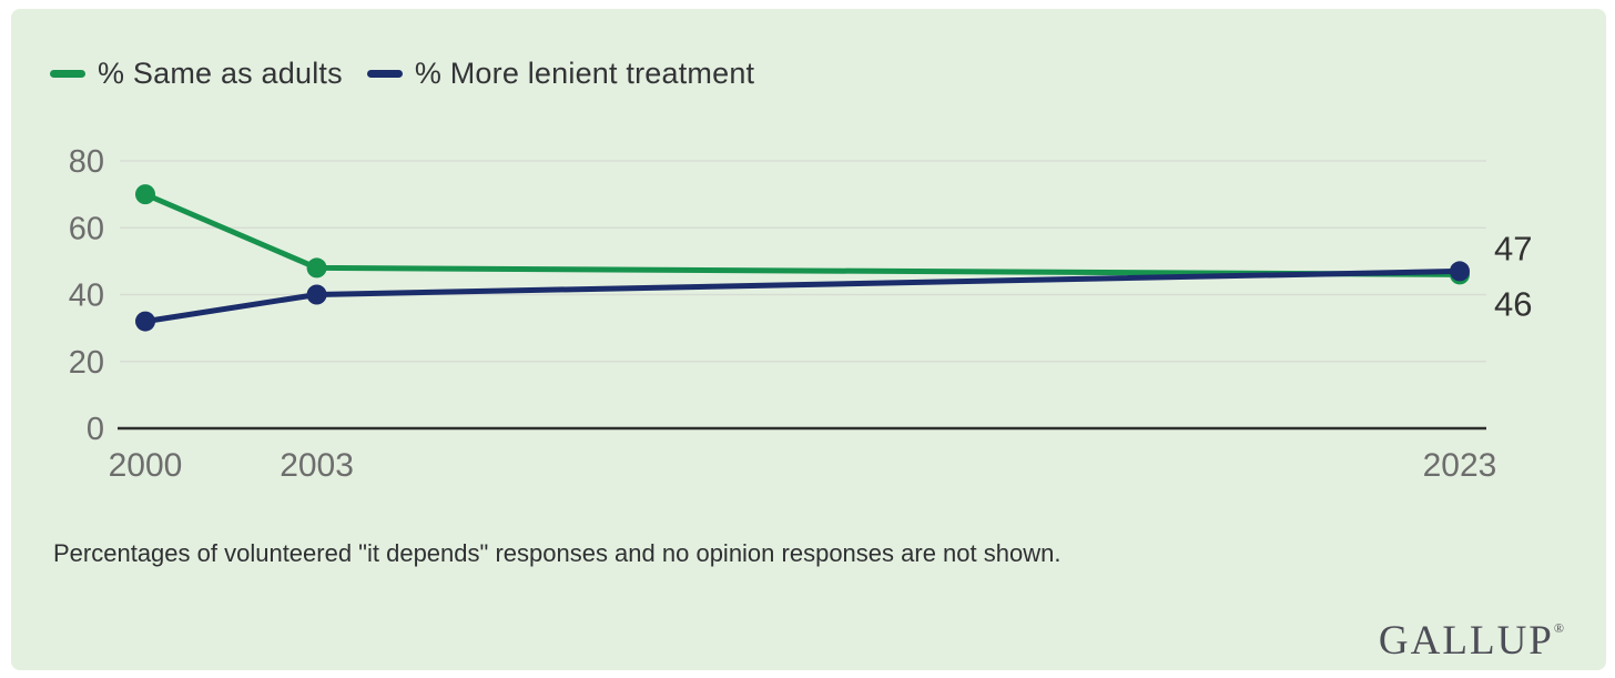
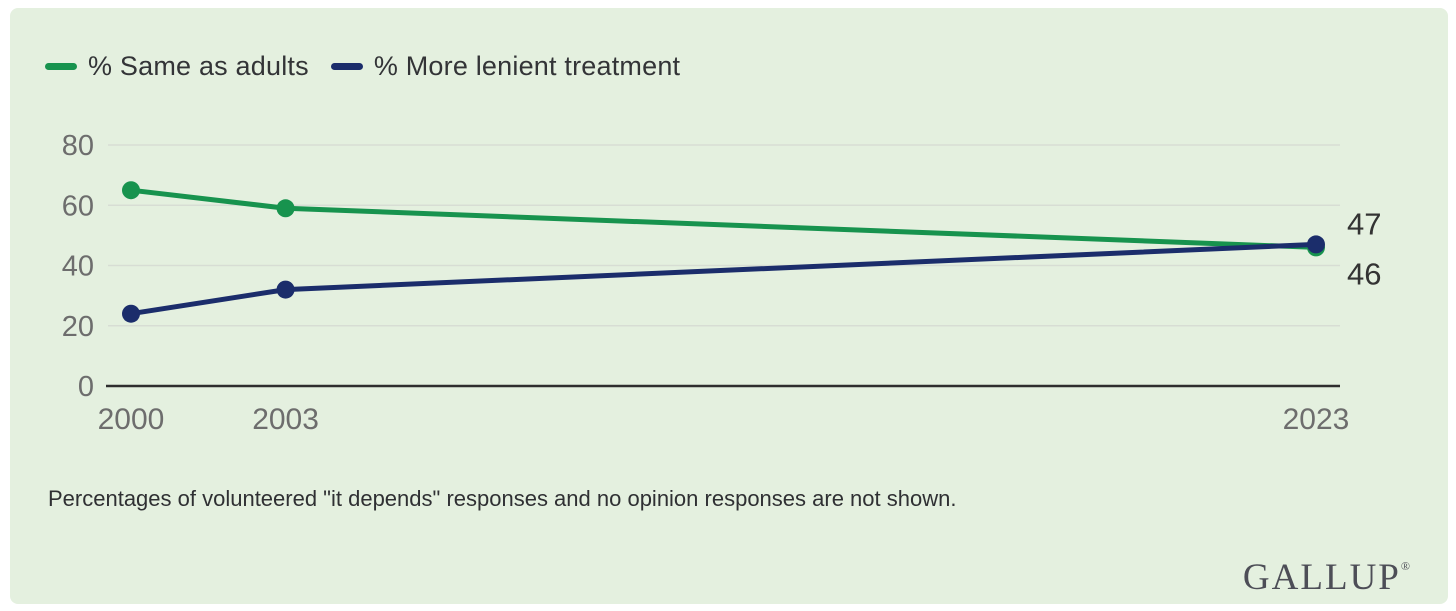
% Same as adults/2000: 70 -> 65
% More lenient treatment/2000: 32 -> 24
% Same as adults/2003: 48 -> 59
% More lenient treatment/2003: 40 -> 32
